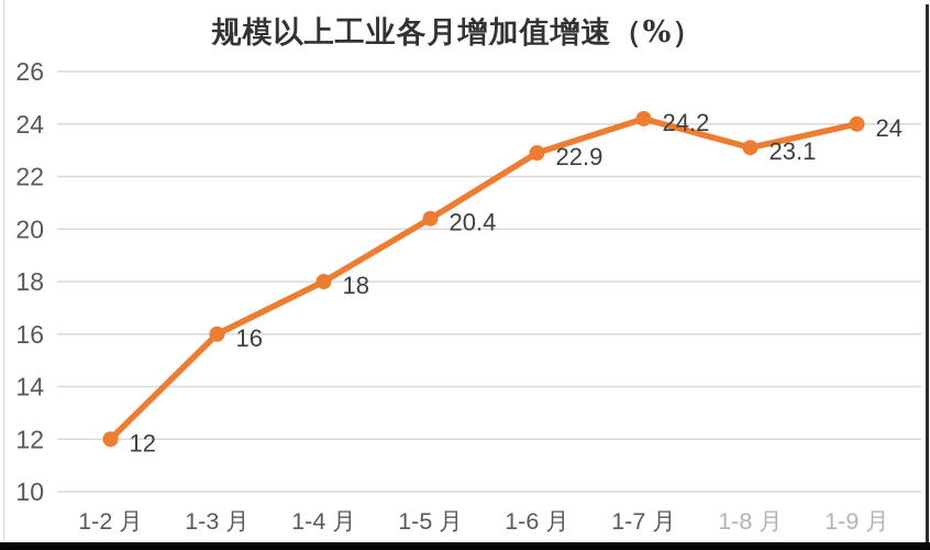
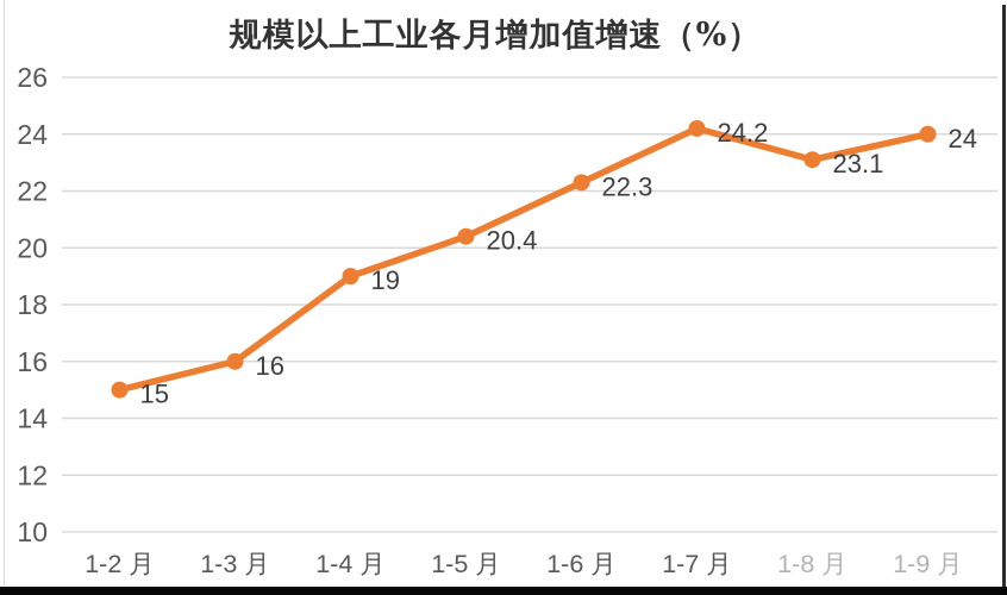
1-2 月: 12 -> 15
1-4 月: 18 -> 19
1-6 月: 22.9 -> 22.3
